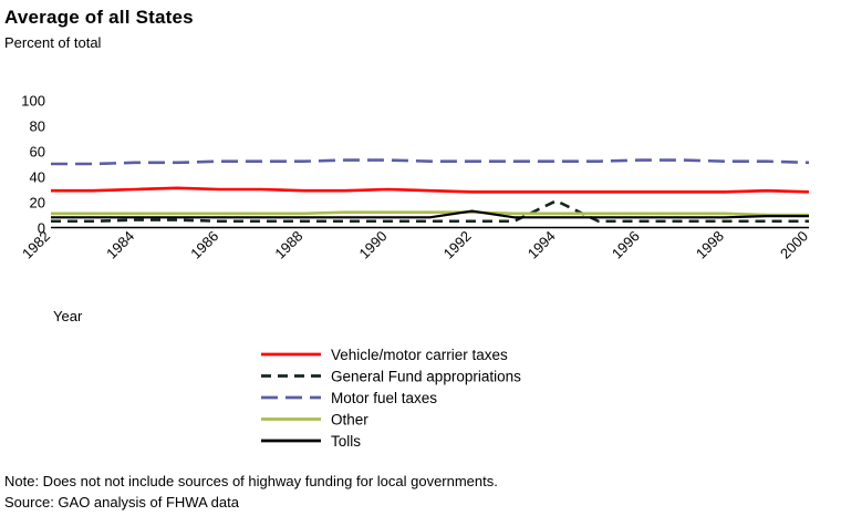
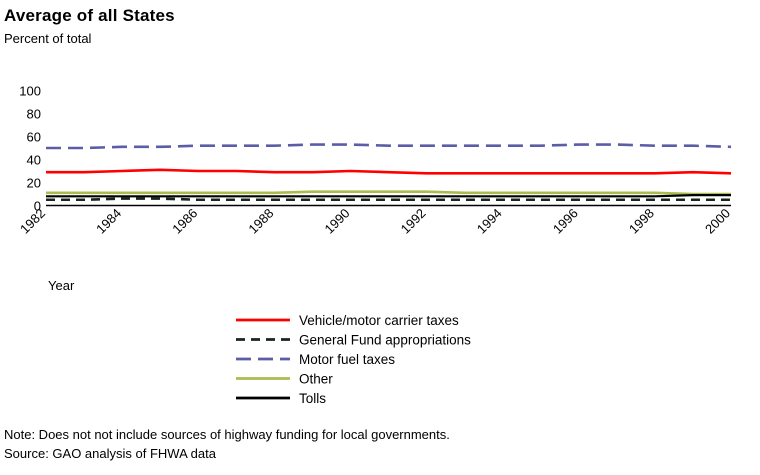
Tolls/1992: 13 -> 8
General Fund appropriations/1994: 21 -> 5
